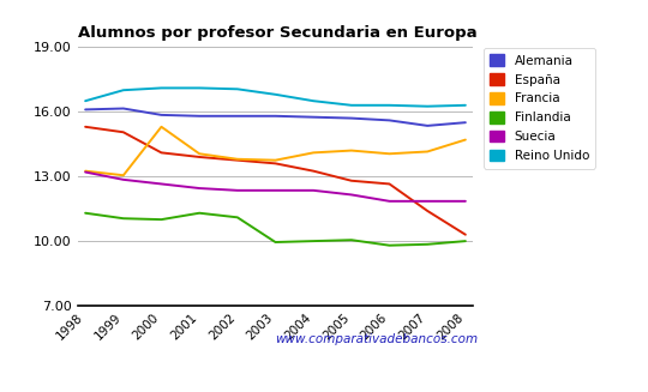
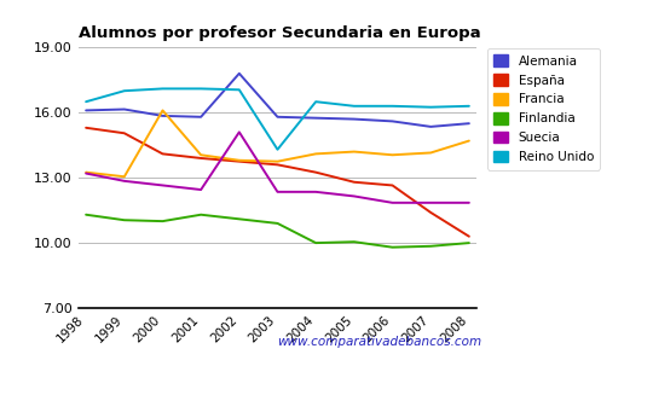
Francia/2000: 15.3 -> 16.1
Alemania/2002: 15.8 -> 17.8
Suecia/2002: 12.3 -> 15.1
Finlandia/2003: 9.9 -> 10.9
Reino Unido/2003: 16.8 -> 14.3
